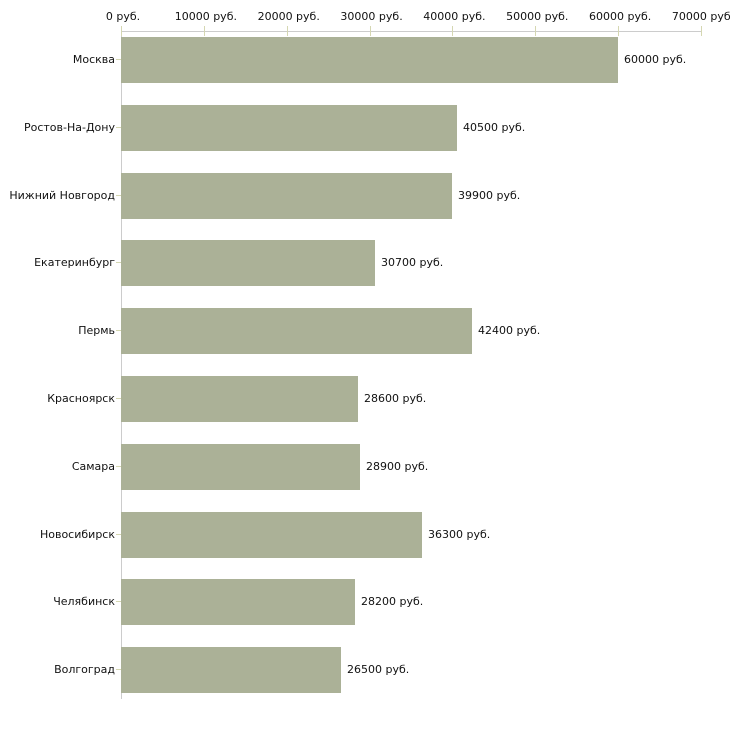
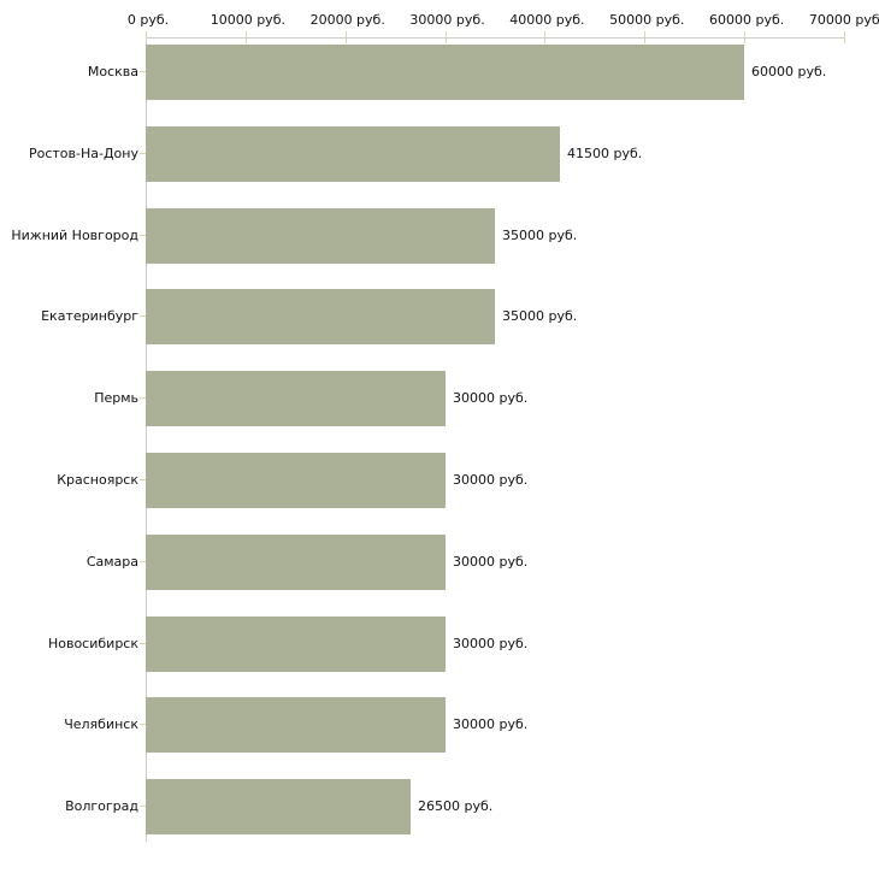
Ростов-На-Дону: 40500 -> 41500
Нижний Новгород: 39900 -> 35000
Екатеринбург: 30700 -> 35000
Пермь: 42400 -> 30000
Красноярск: 28600 -> 30000
Самара: 28900 -> 30000
Новосибирск: 36300 -> 30000
Челябинск: 28200 -> 30000
